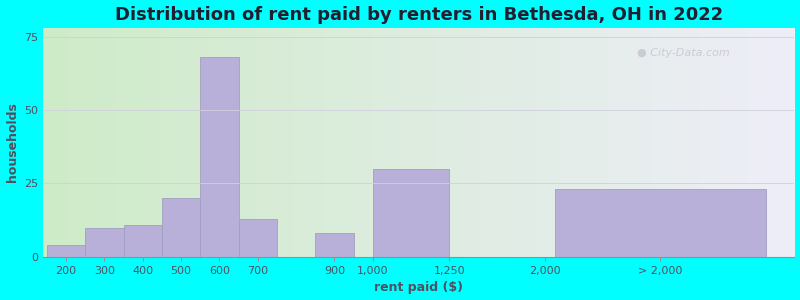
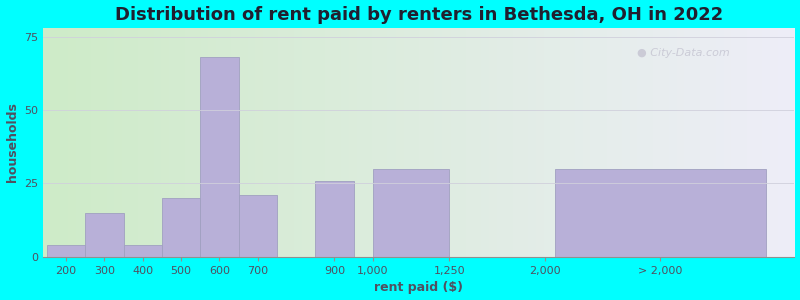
300: 10 -> 15
400: 11 -> 4
700: 13 -> 21
900: 8 -> 26
> 2,000: 23 -> 30
